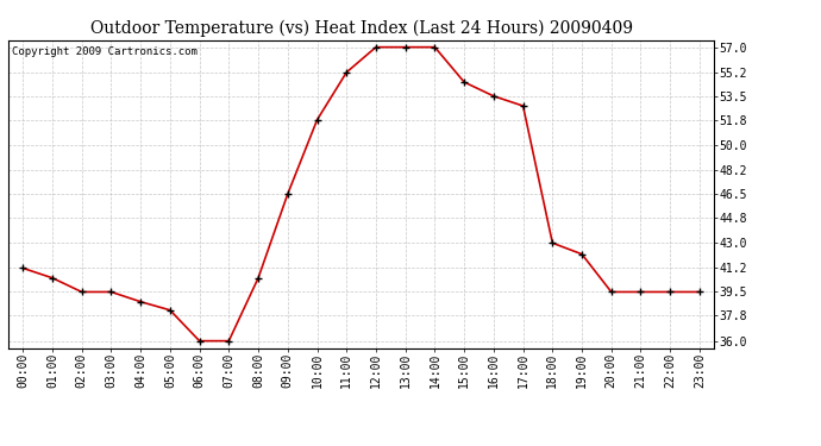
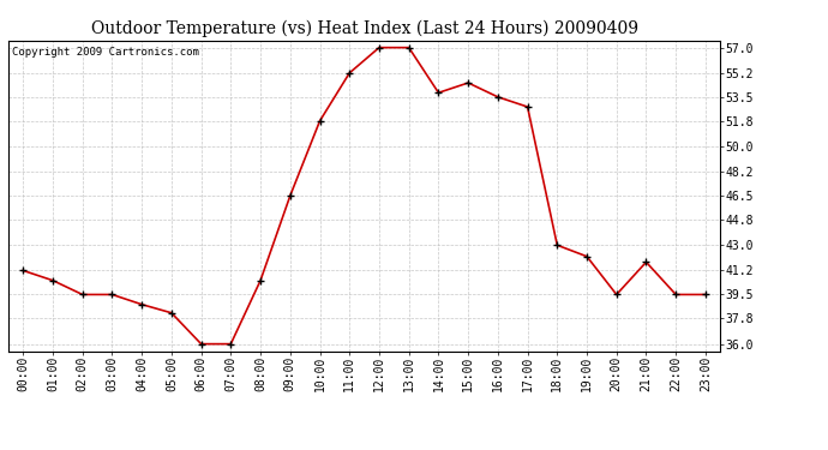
14:00: 57.0 -> 53.8
21:00: 39.5 -> 41.8
